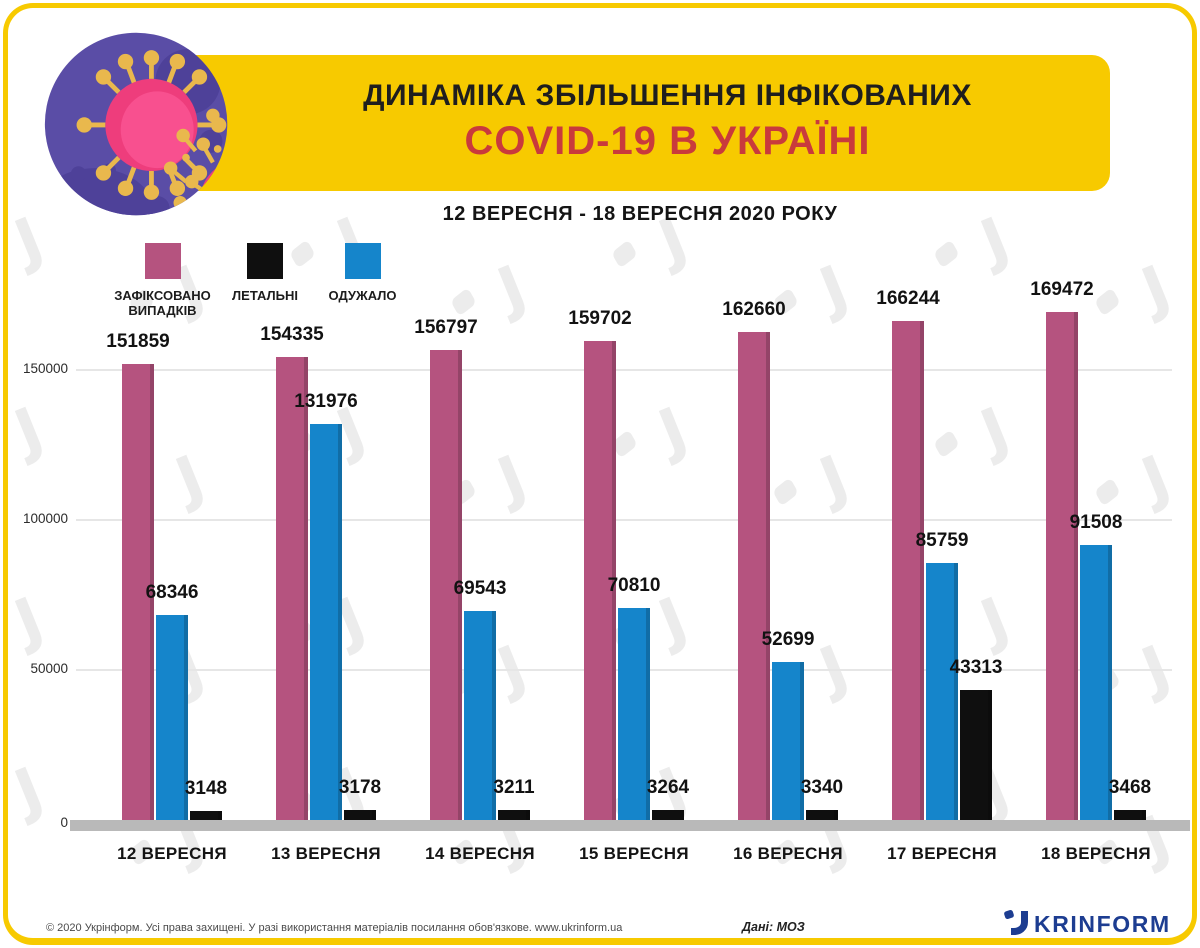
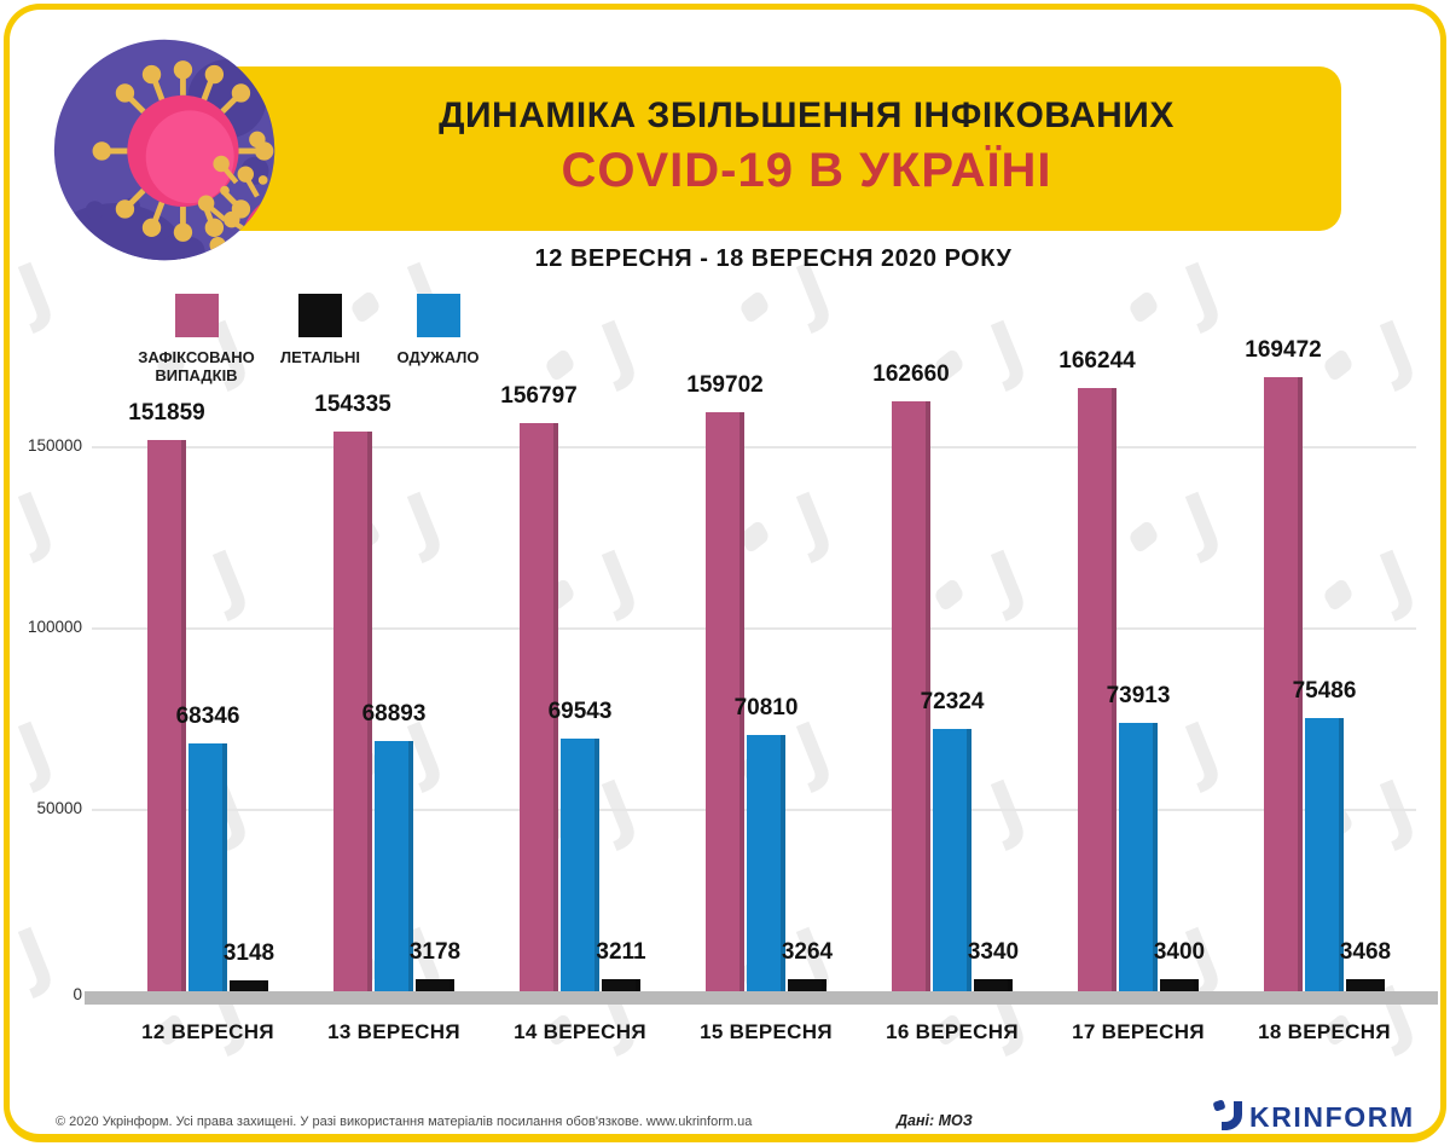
ОДУЖАЛО/13 ВЕРЕСНЯ: 131976 -> 68893
ОДУЖАЛО/16 ВЕРЕСНЯ: 52699 -> 72324
ОДУЖАЛО/17 ВЕРЕСНЯ: 85759 -> 73913
ЛЕТАЛЬНІ/17 ВЕРЕСНЯ: 43313 -> 3400
ОДУЖАЛО/18 ВЕРЕСНЯ: 91508 -> 75486
